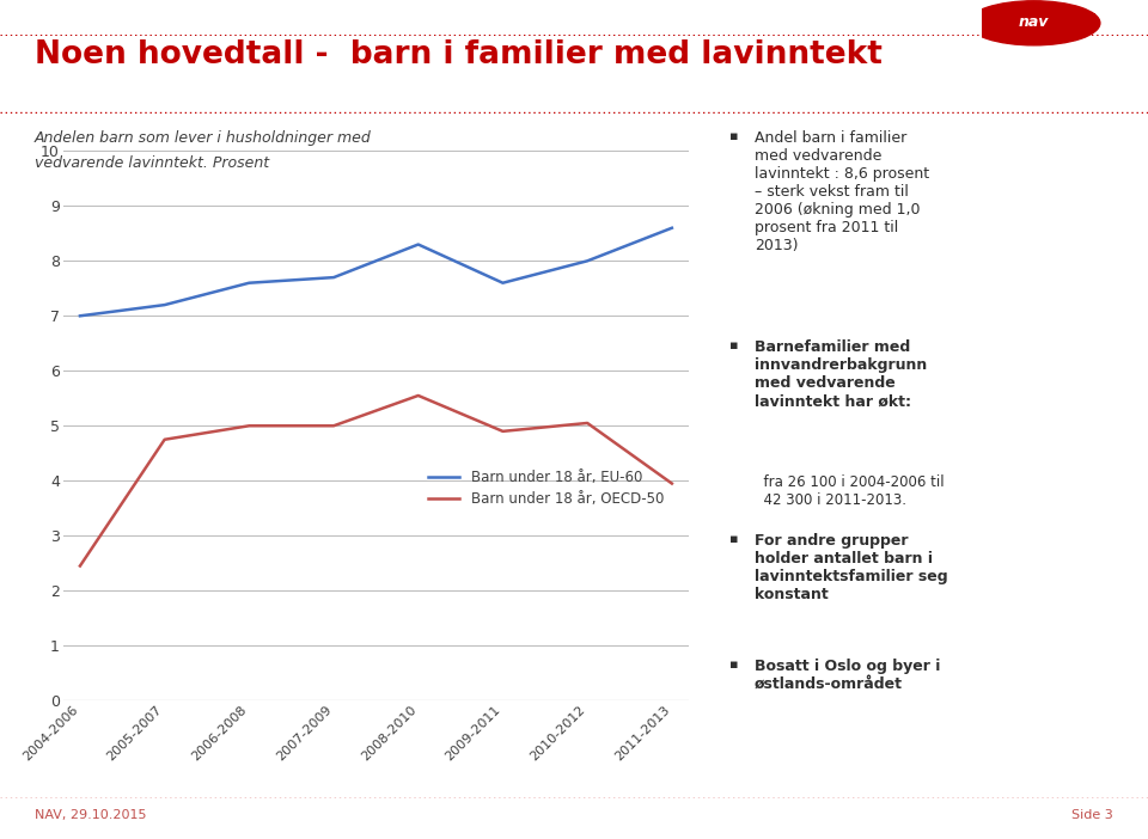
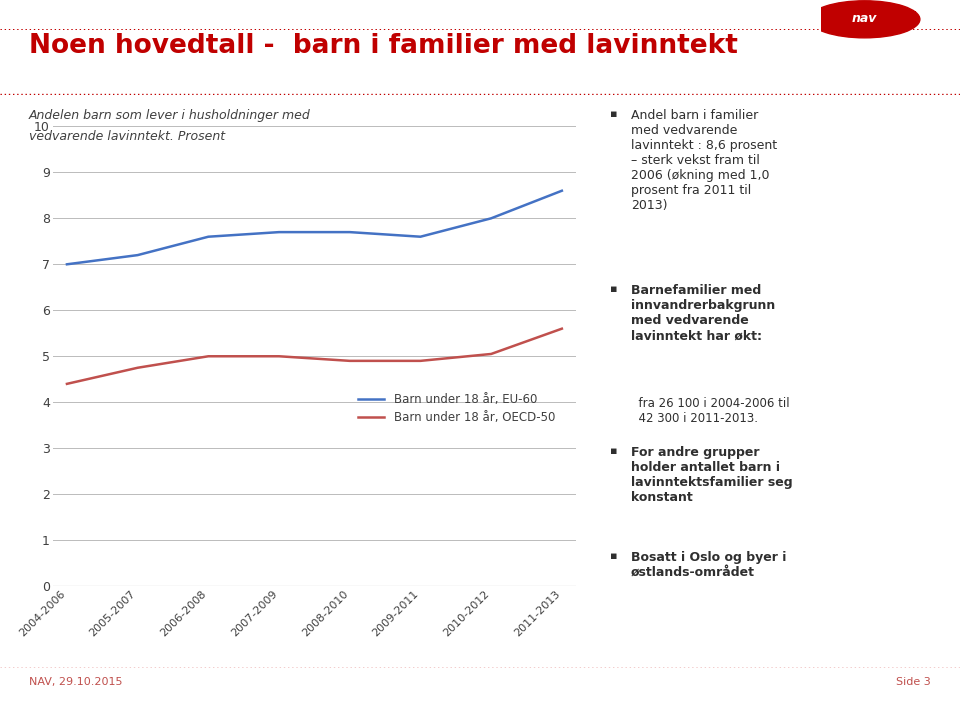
Barn under 18 år, OECD-50/2004-2006: 2.45 -> 4.40
Barn under 18 år, EU-60/2008-2010: 8.3 -> 7.7
Barn under 18 år, OECD-50/2008-2010: 5.55 -> 4.90
Barn under 18 år, OECD-50/2011-2013: 3.95 -> 5.60
